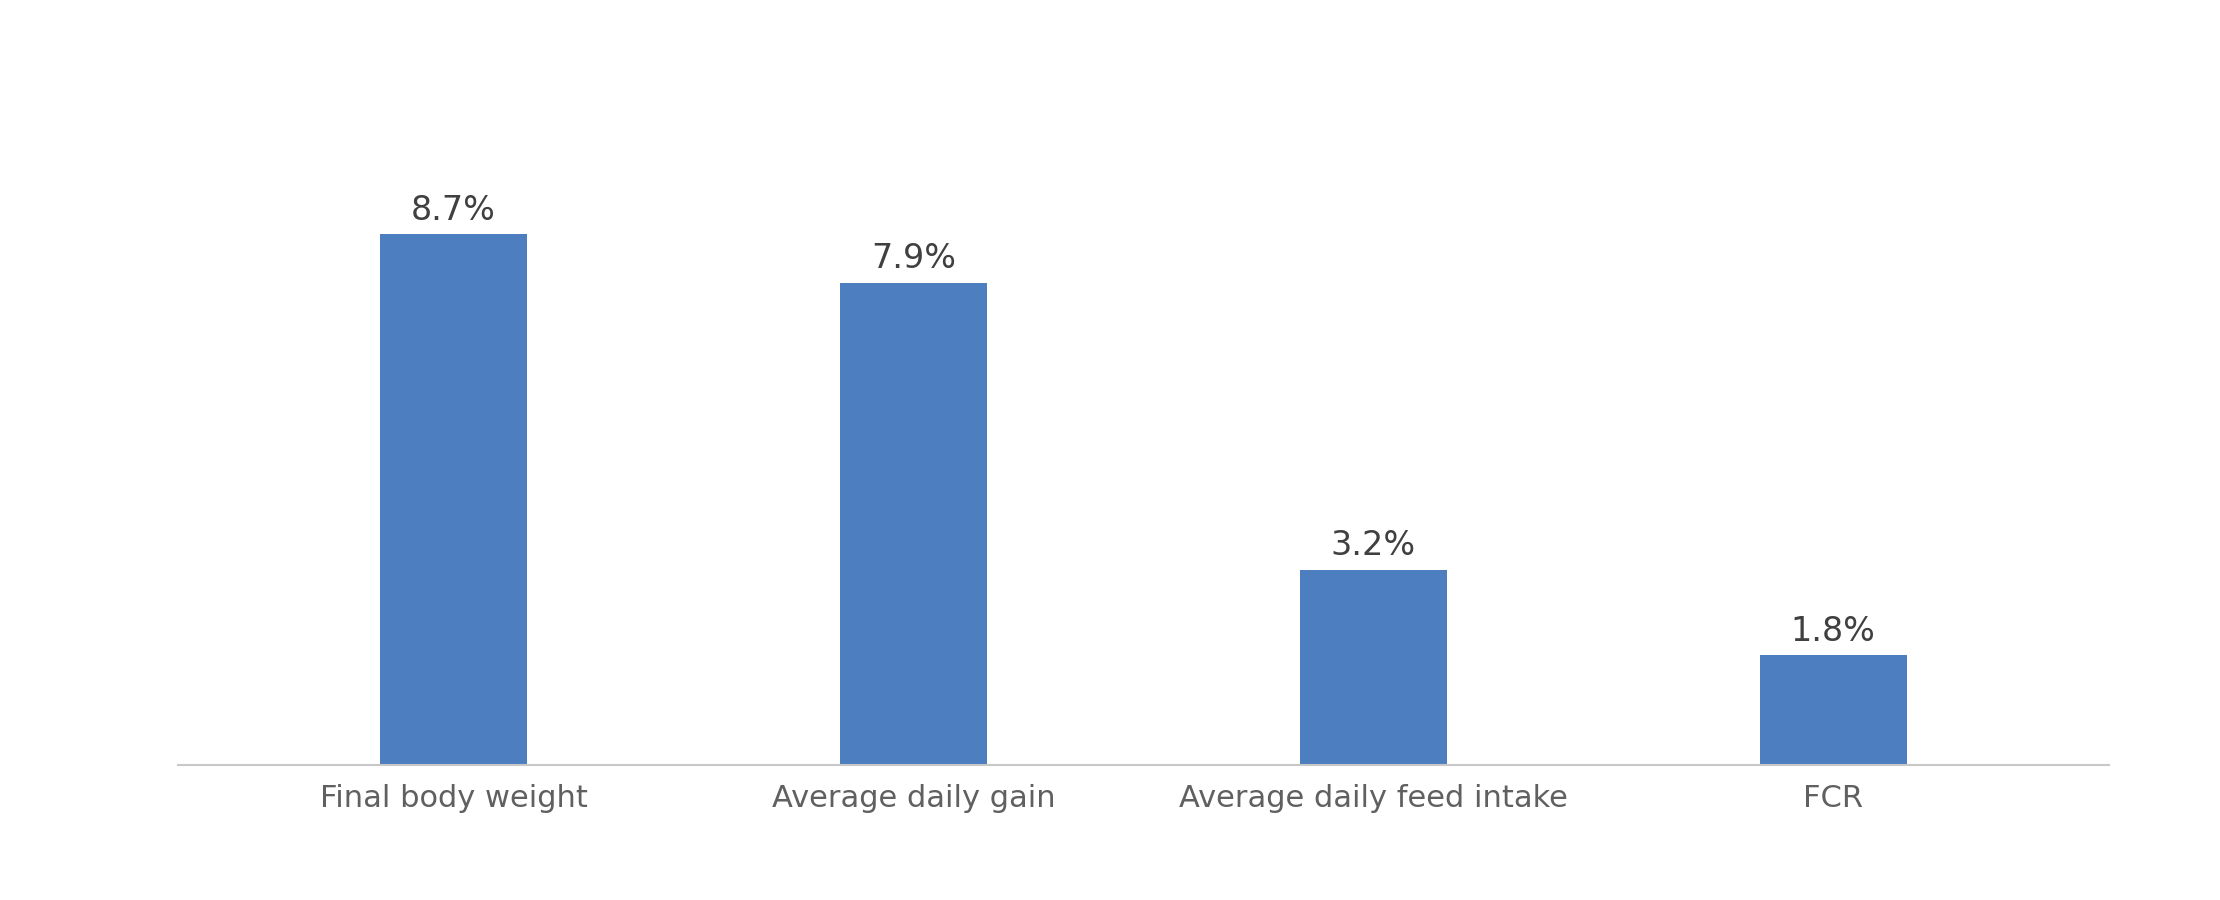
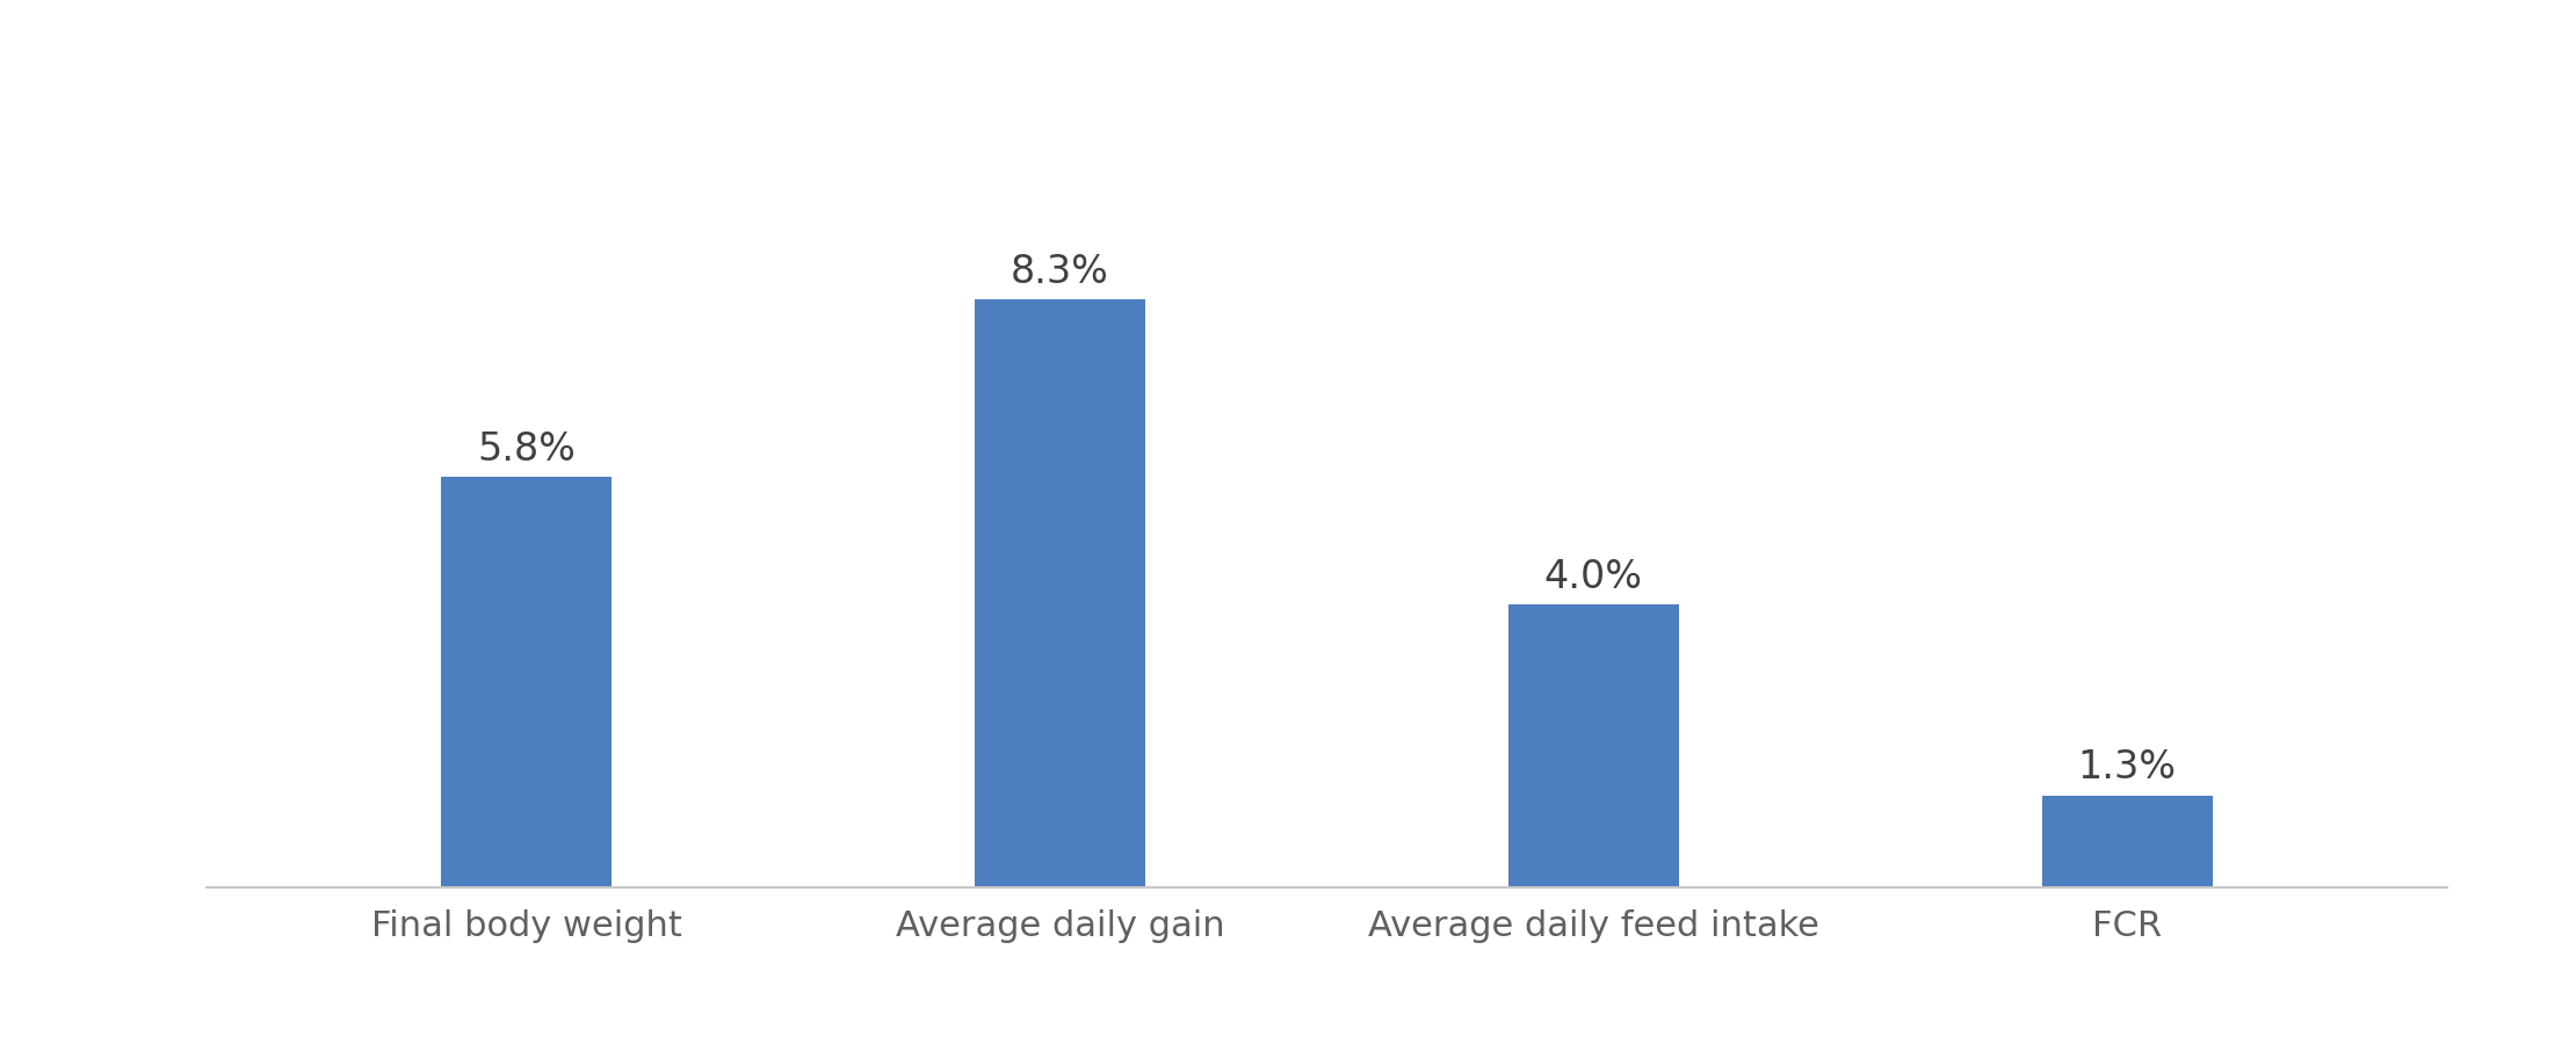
Final body weight: 8.7% -> 5.8%
Average daily gain: 7.9% -> 8.3%
Average daily feed intake: 3.2% -> 4.0%
FCR: 1.8% -> 1.3%
